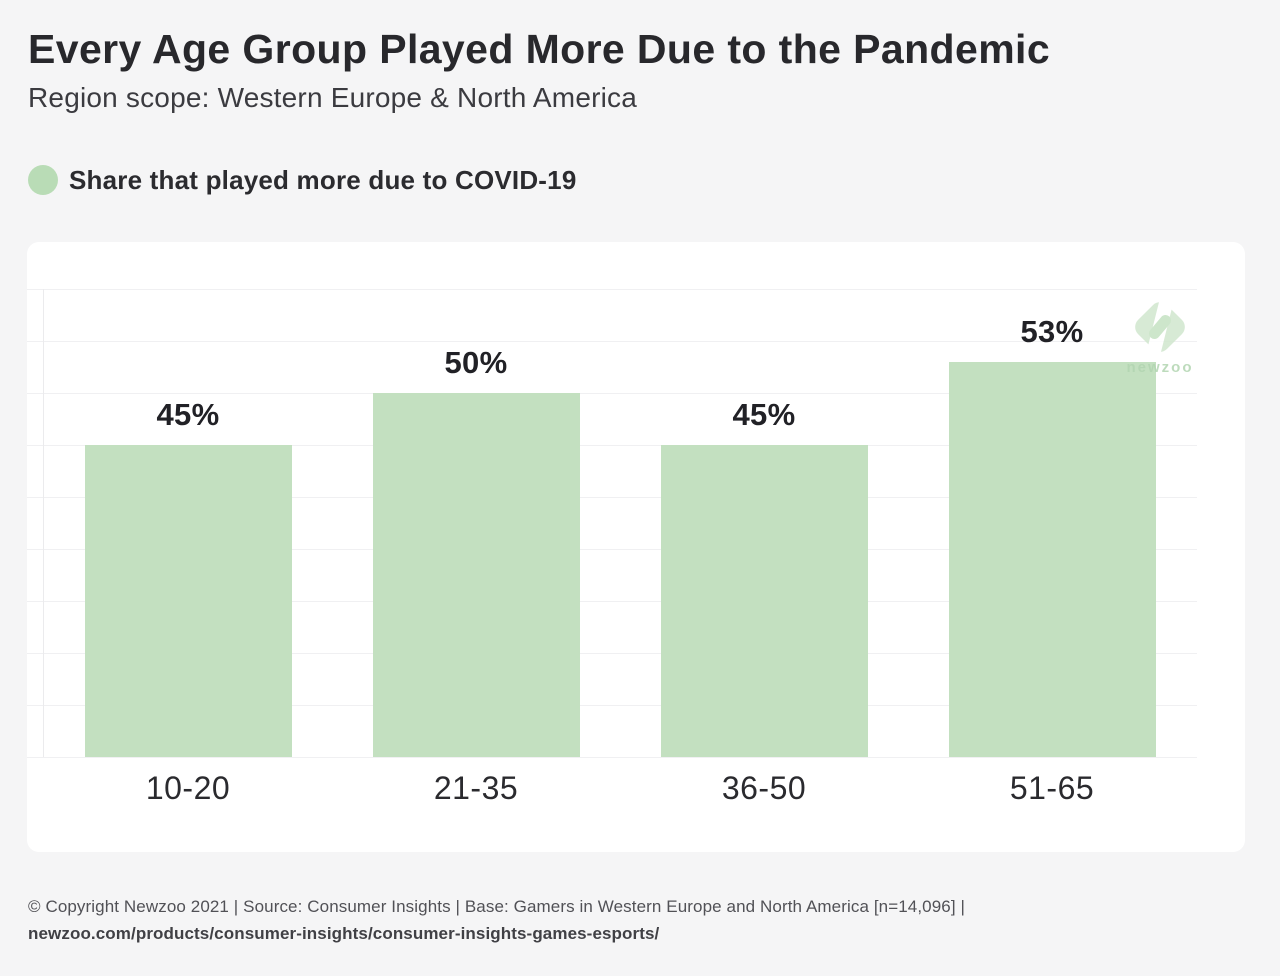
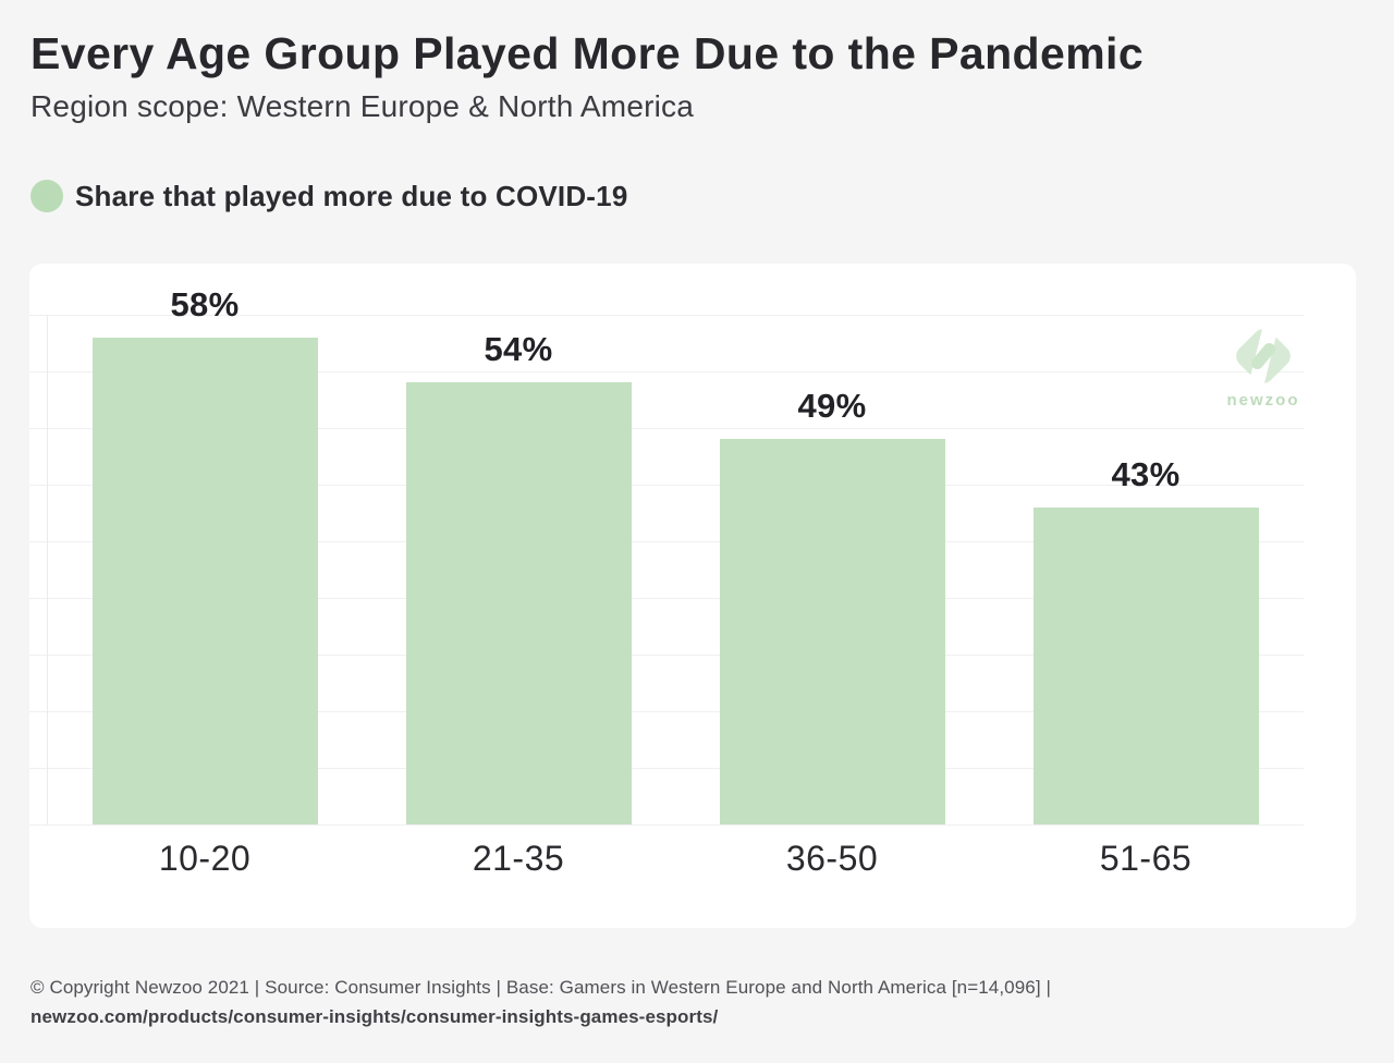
10-20: 45% -> 58%
21-35: 50% -> 54%
36-50: 45% -> 49%
51-65: 53% -> 43%
